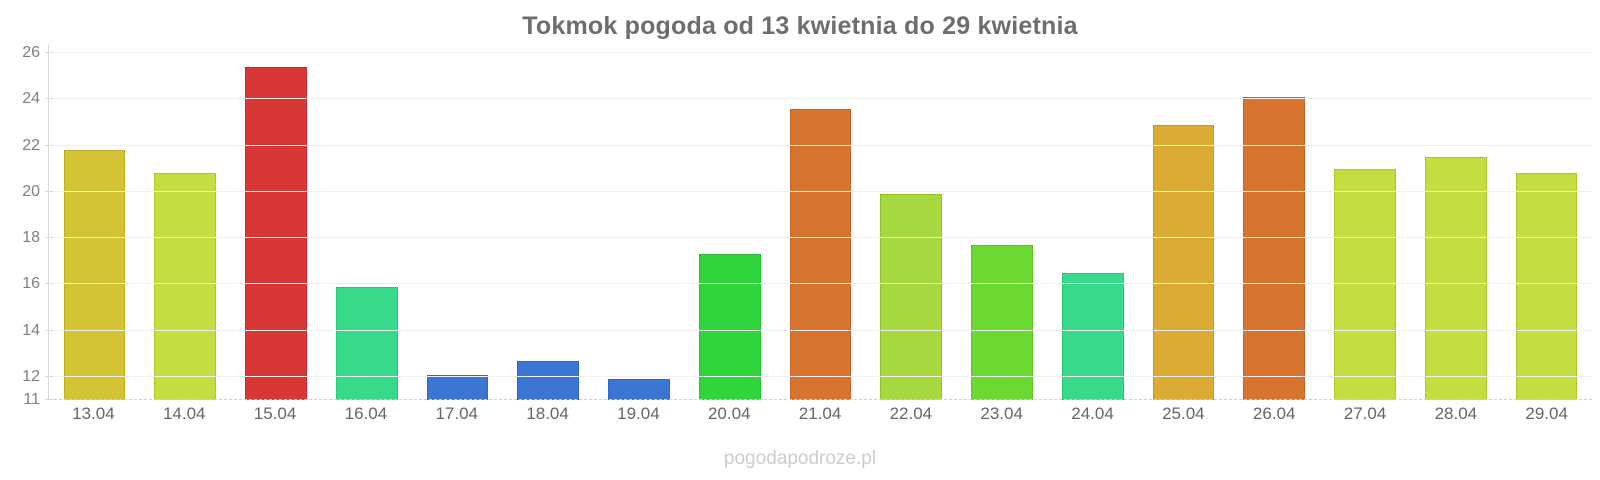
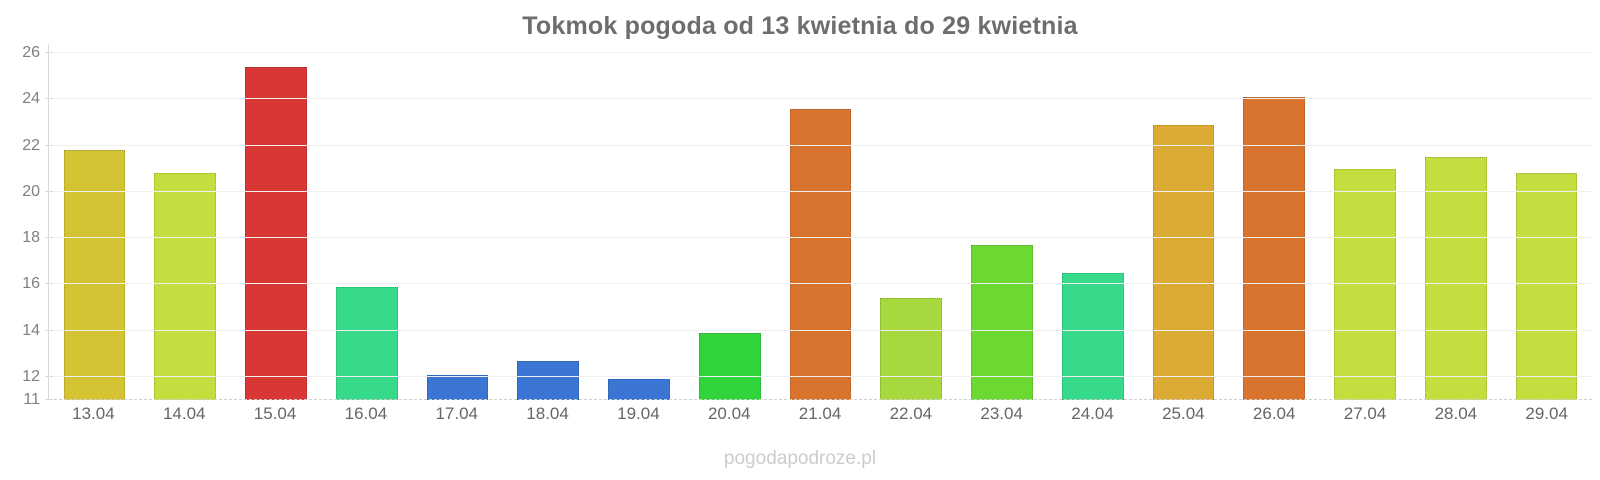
20.04: 17.3 -> 13.9
22.04: 19.9 -> 15.4
